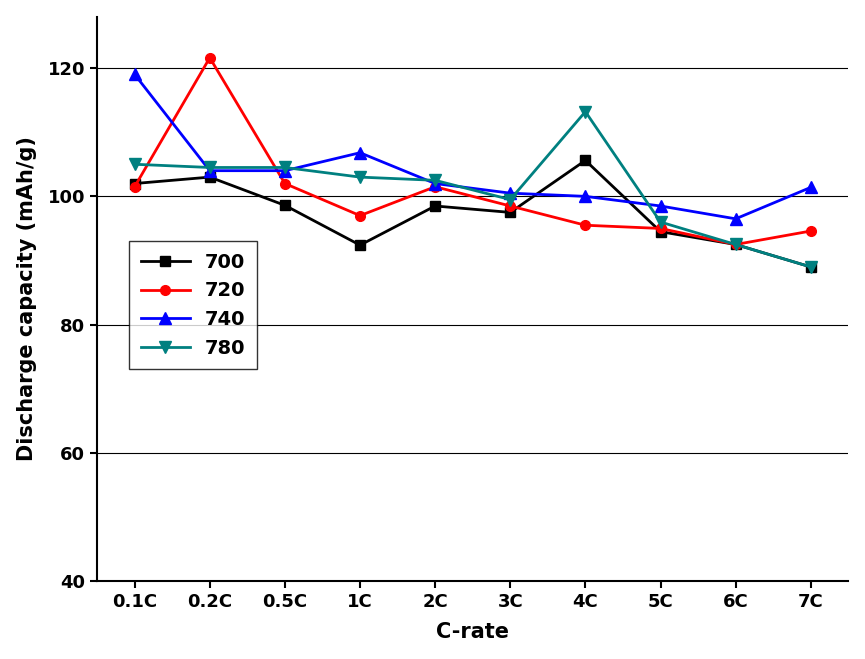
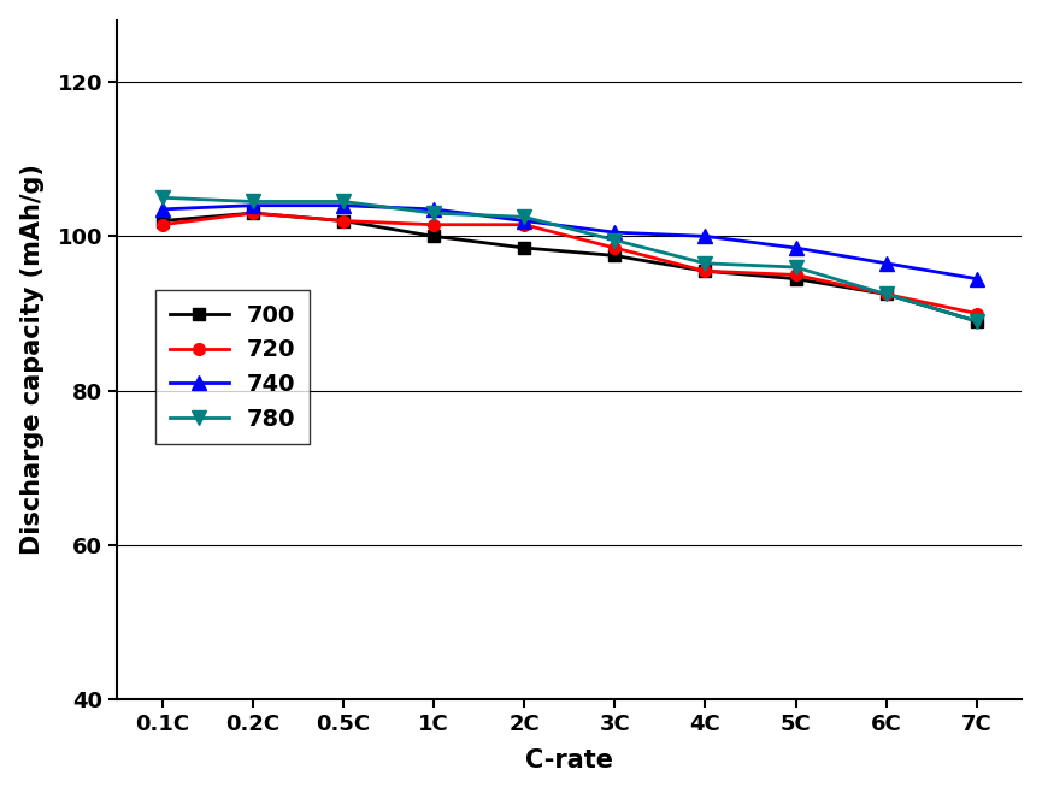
740/0.1C: 119.0 -> 103.5
720/0.2C: 121.6 -> 103.0
700/0.5C: 98.6 -> 102.0
700/1C: 92.4 -> 100.0
720/1C: 97.0 -> 101.5
740/1C: 106.8 -> 103.5
700/4C: 105.6 -> 95.5
780/4C: 113.2 -> 96.5
720/7C: 94.6 -> 90.0
740/7C: 101.4 -> 94.5
